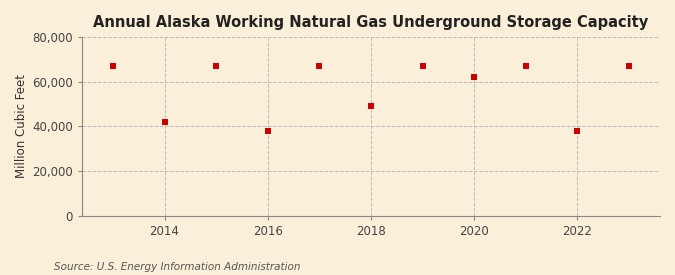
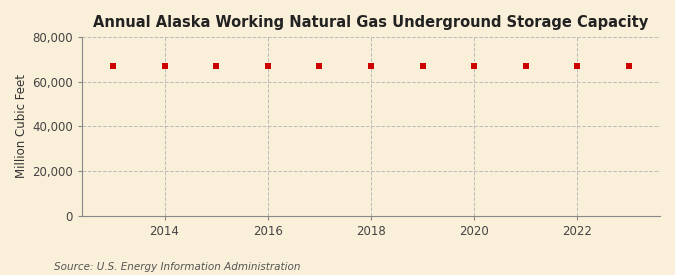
2014: 42,000 -> 67,000
2016: 38,000 -> 67,000
2018: 49,000 -> 67,000
2020: 62,000 -> 67,000
2022: 38,000 -> 67,000
